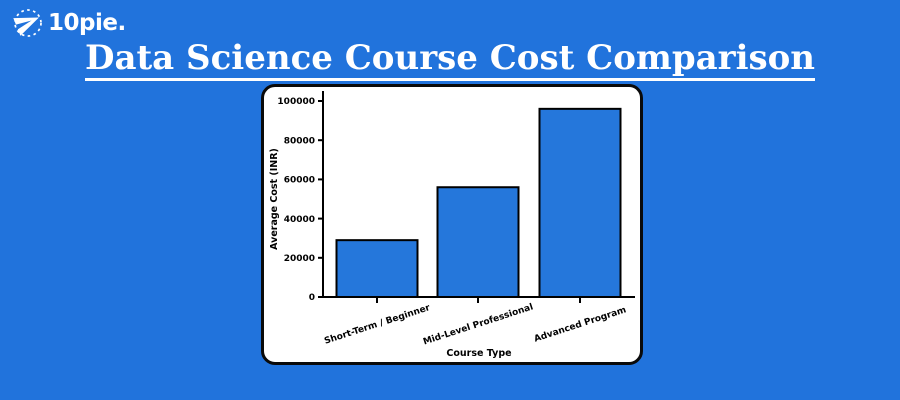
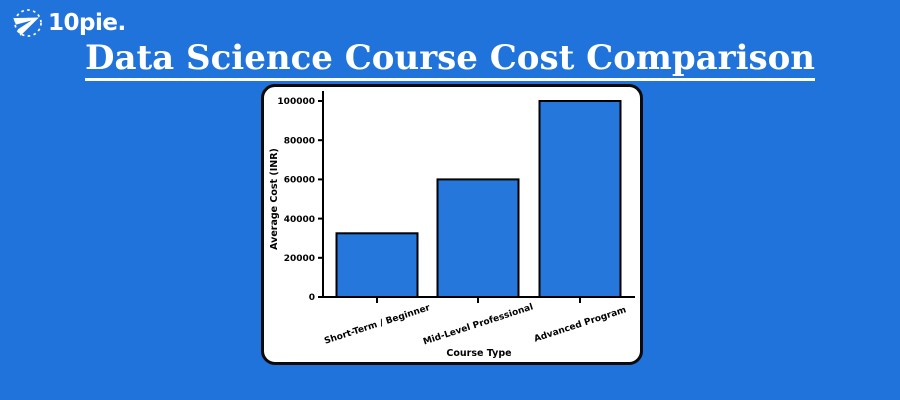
Short-Term / Beginner: 29000 -> 32000
Mid-Level Professional: 56000 -> 60000
Advanced Program: 96000 -> 100000
